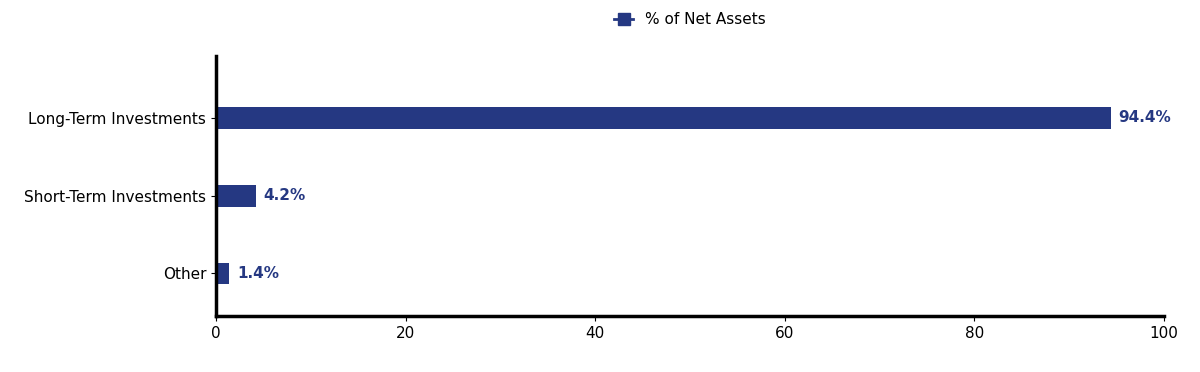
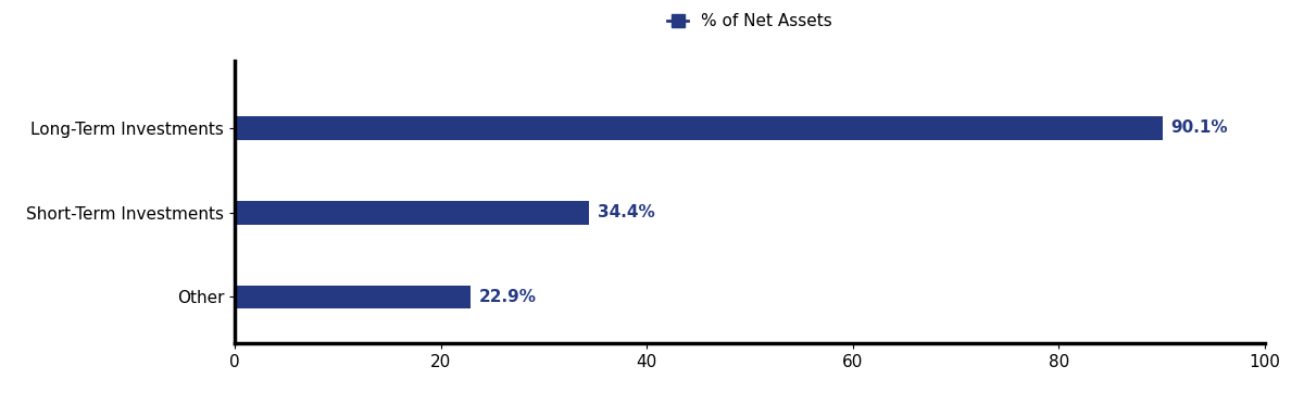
Long-Term Investments: 94.4% -> 90.1%
Short-Term Investments: 4.2% -> 34.4%
Other: 1.4% -> 22.9%
